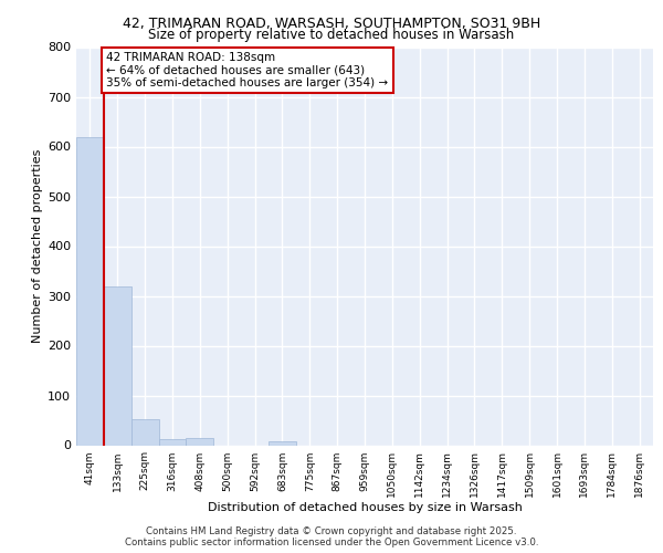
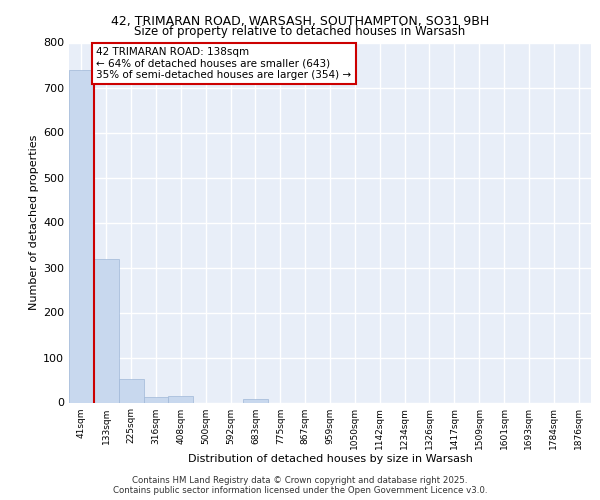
41sqm: 620 -> 740
